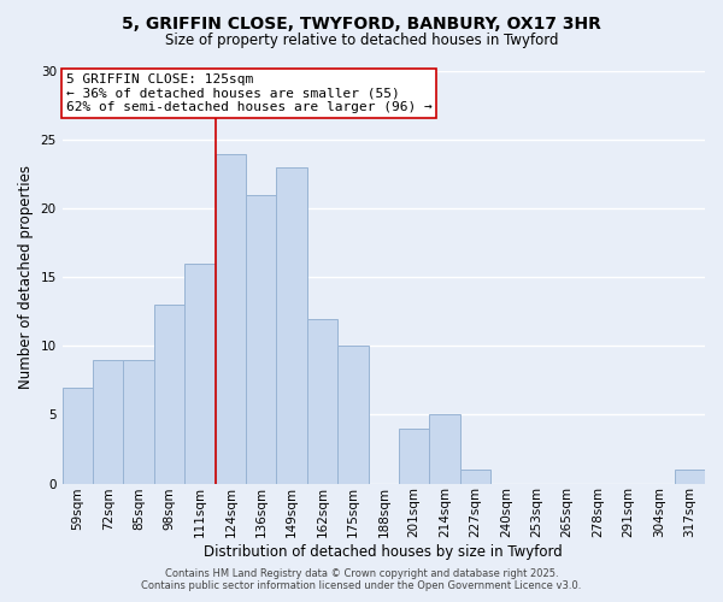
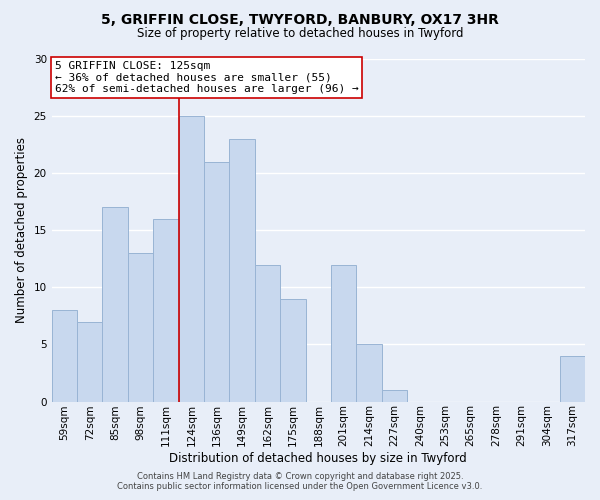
59sqm: 7 -> 8
72sqm: 9 -> 7
85sqm: 9 -> 17
124sqm: 24 -> 25
175sqm: 10 -> 9
201sqm: 4 -> 12
317sqm: 1 -> 4
